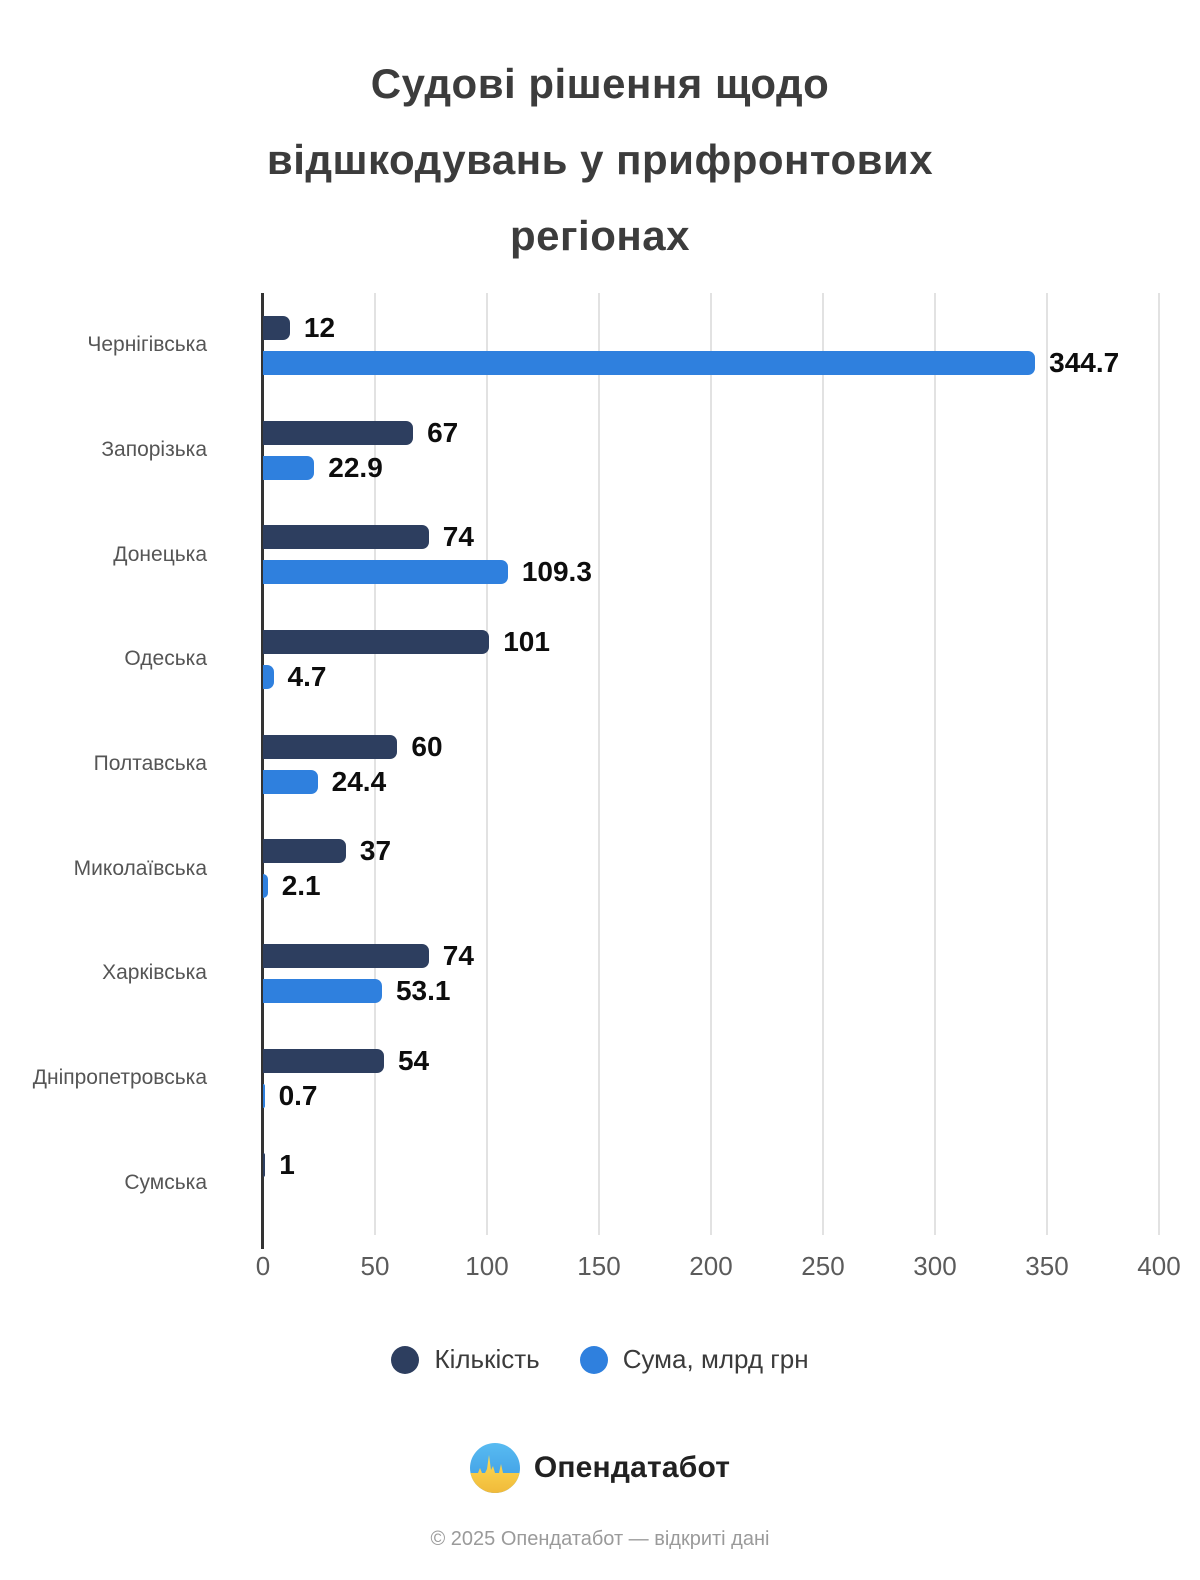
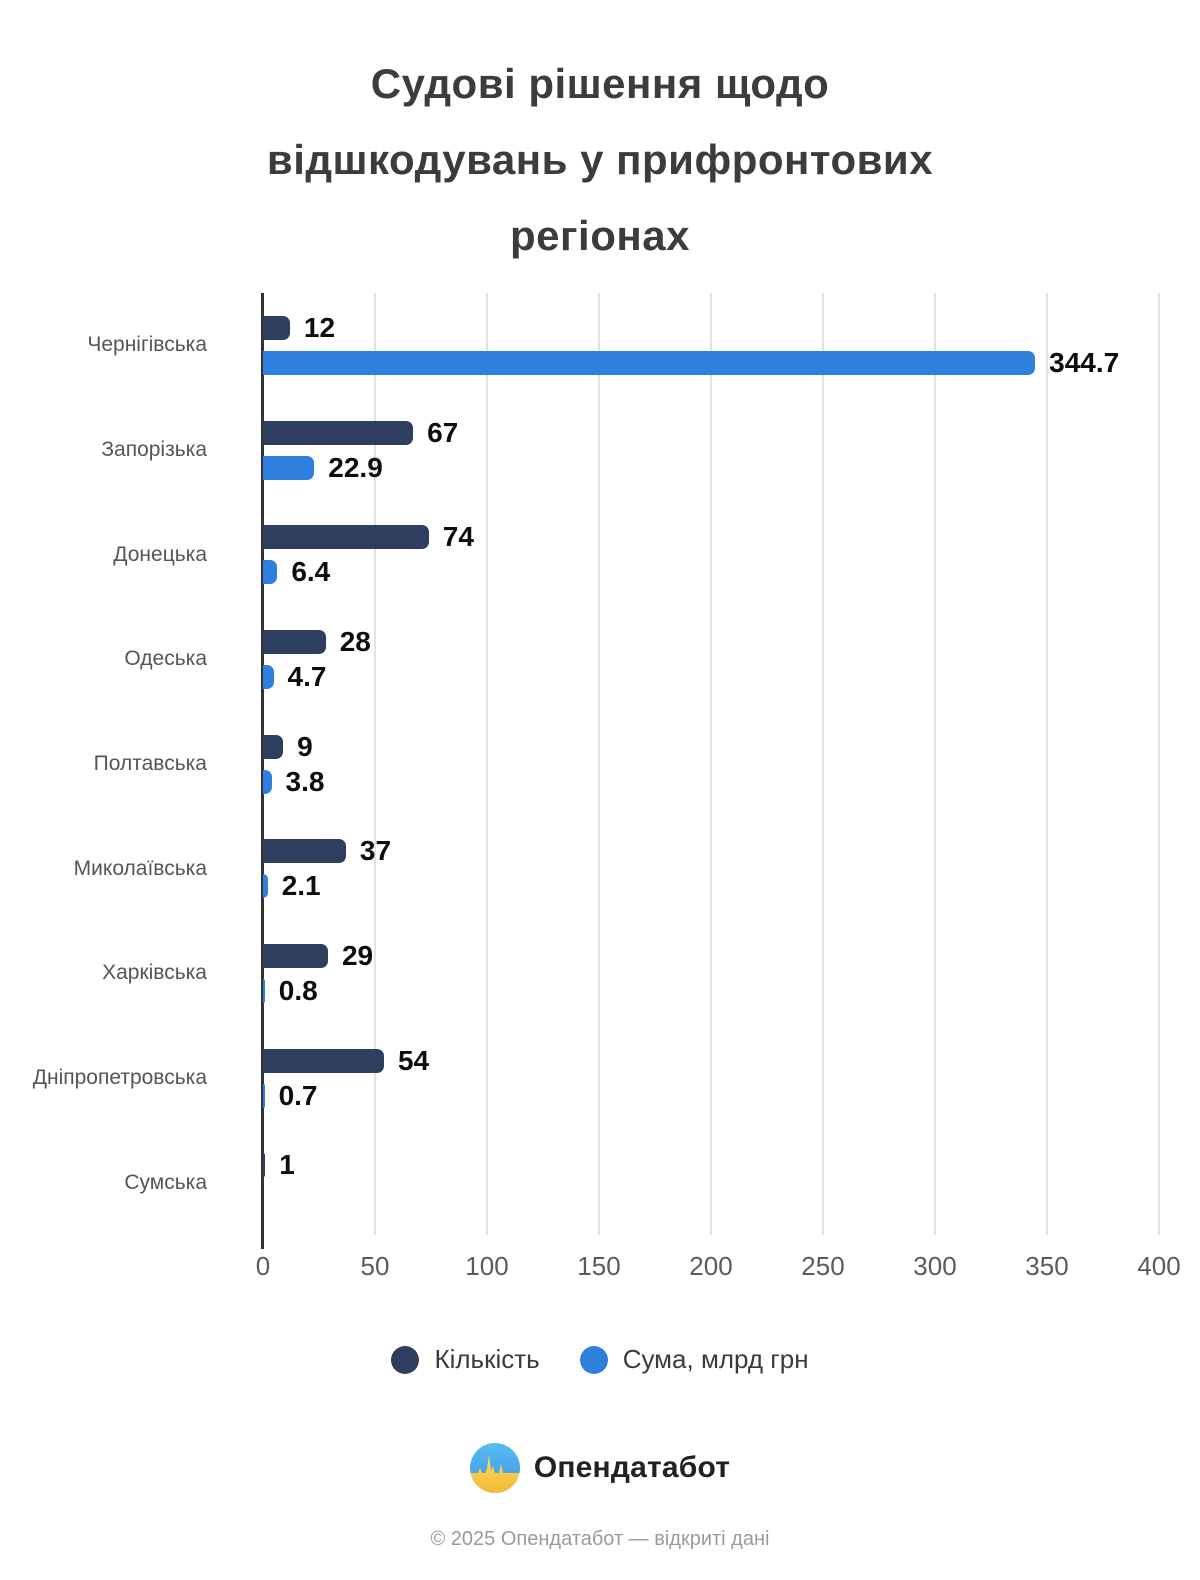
Сума, млрд грн/Донецька: 109.3 -> 6.4
Кількість/Одеська: 101 -> 28
Кількість/Полтавська: 60 -> 9
Сума, млрд грн/Полтавська: 24.4 -> 3.8
Кількість/Харківська: 74 -> 29
Сума, млрд грн/Харківська: 53.1 -> 0.8
